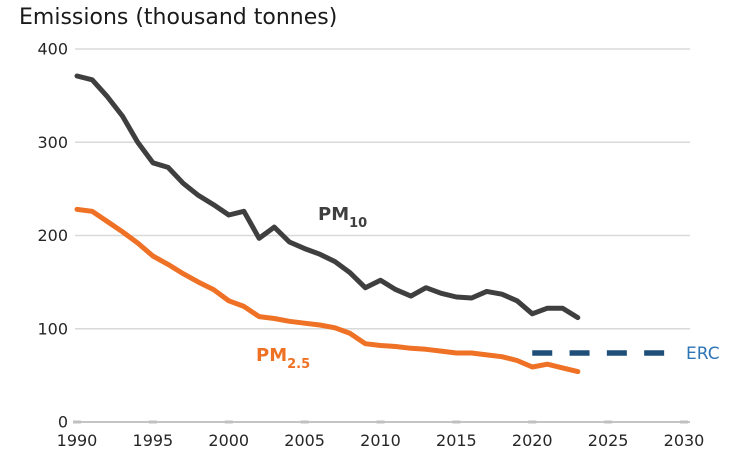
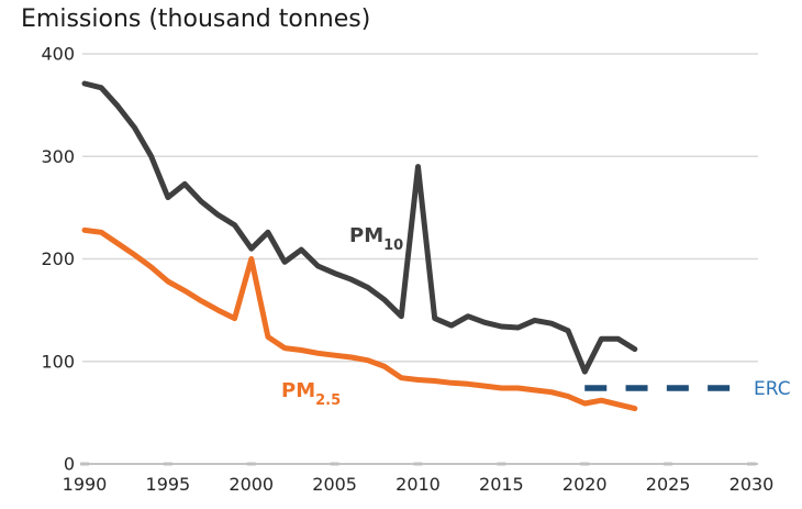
PM10/1995: 280 -> 260
PM10/2000: 220 -> 210
PM2.5/2000: 130 -> 200
PM10/2010: 150 -> 290
PM10/2020: 120 -> 90
